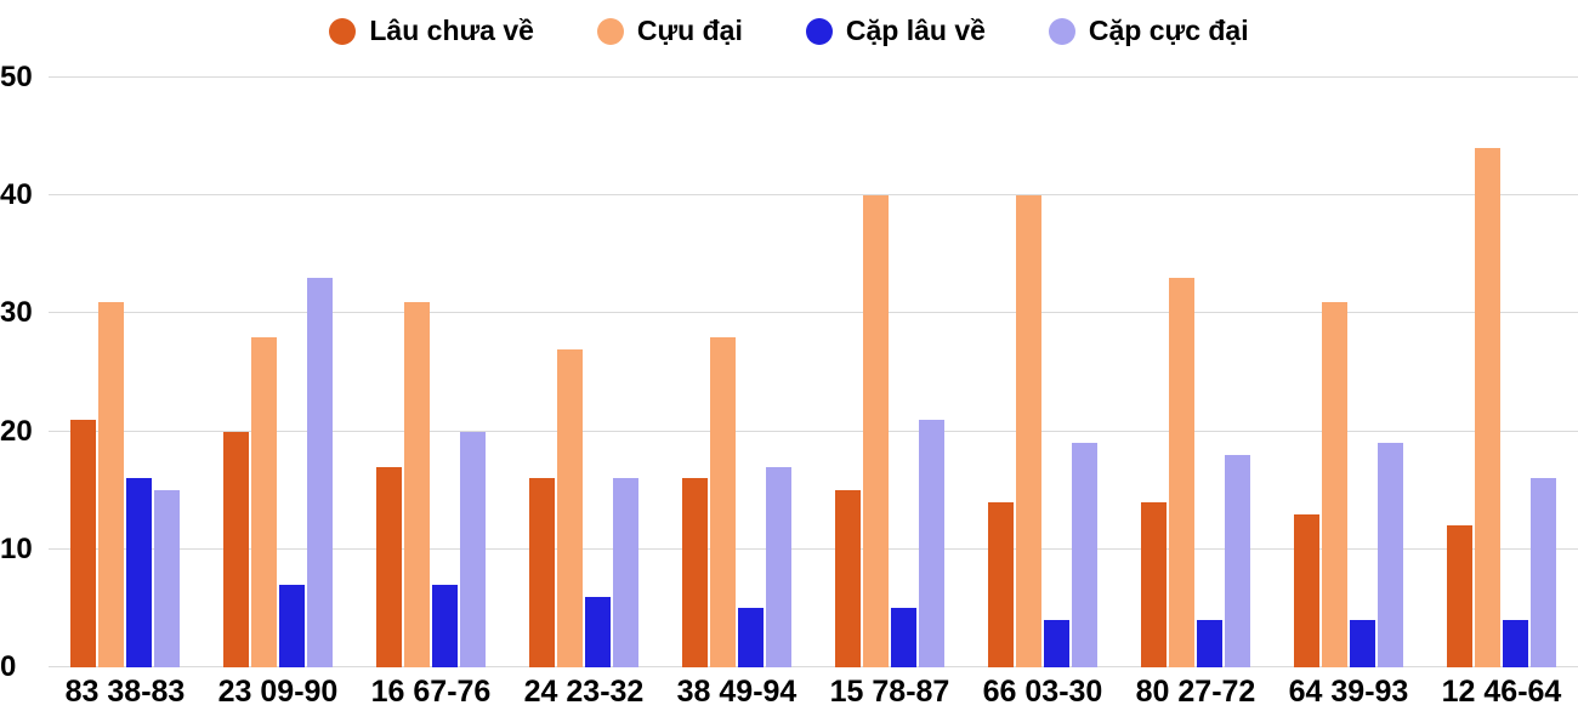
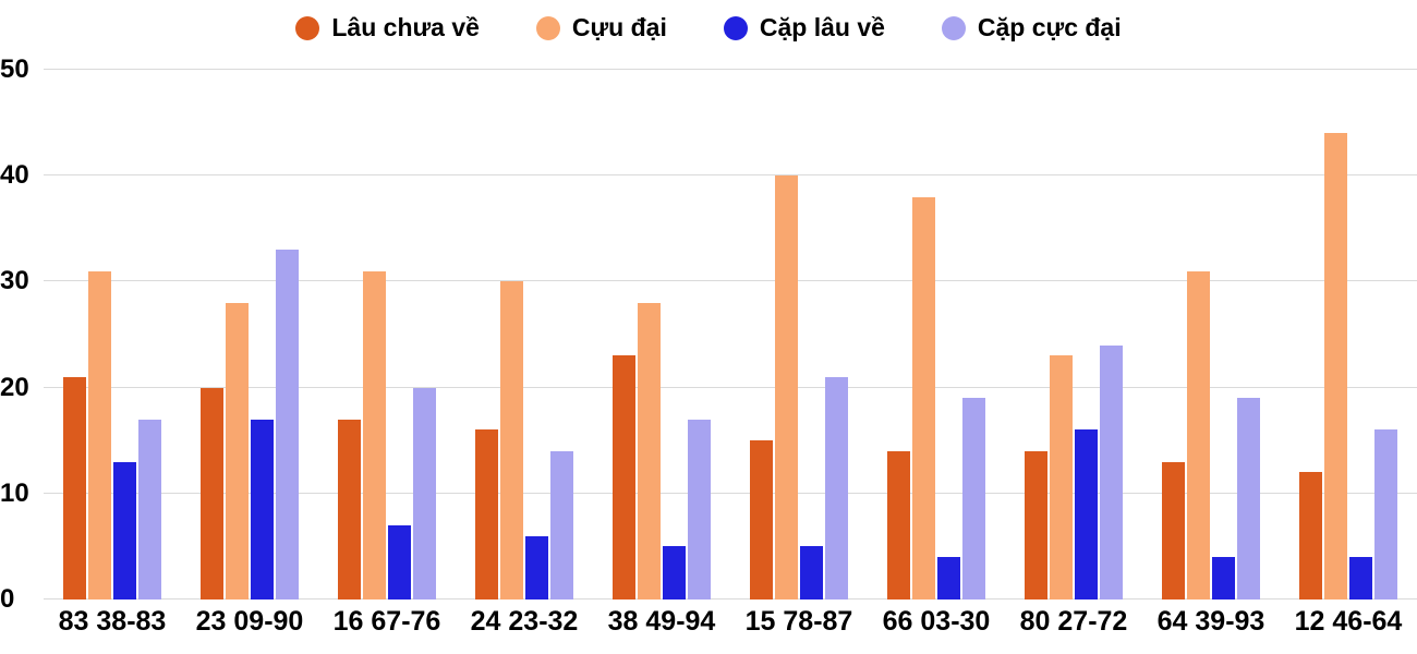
Cặp lâu về/83 38-83: 16 -> 13
Cặp cực đại/83 38-83: 15 -> 17
Cặp lâu về/23 09-90: 7 -> 17
Cựu đại/24 23-32: 27 -> 30
Cặp cực đại/24 23-32: 16 -> 14
Lâu chưa về/38 49-94: 16 -> 23
Cựu đại/66 03-30: 40 -> 38
Cựu đại/80 27-72: 33 -> 23
Cặp lâu về/80 27-72: 4 -> 16
Cặp cực đại/80 27-72: 18 -> 24
